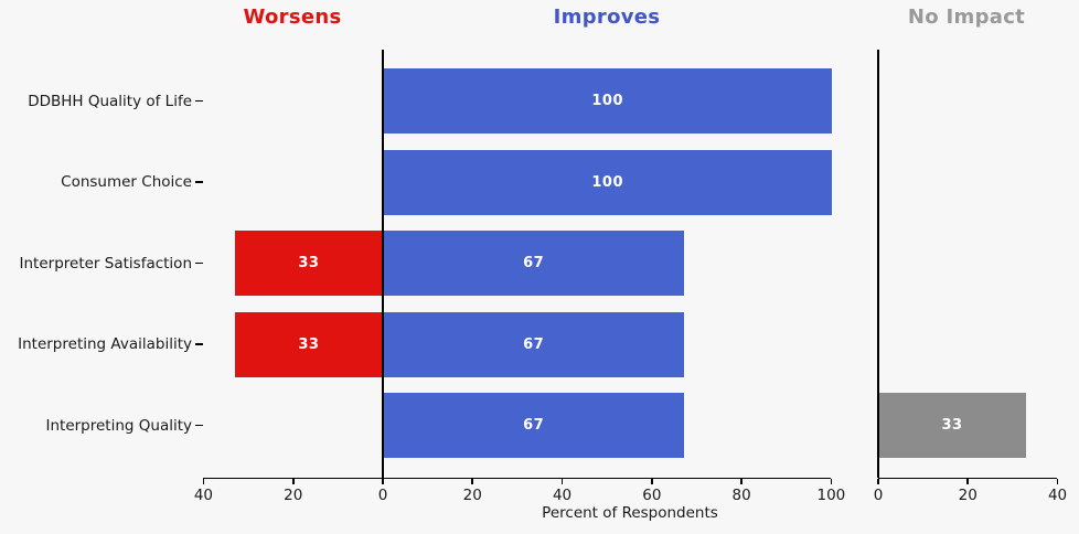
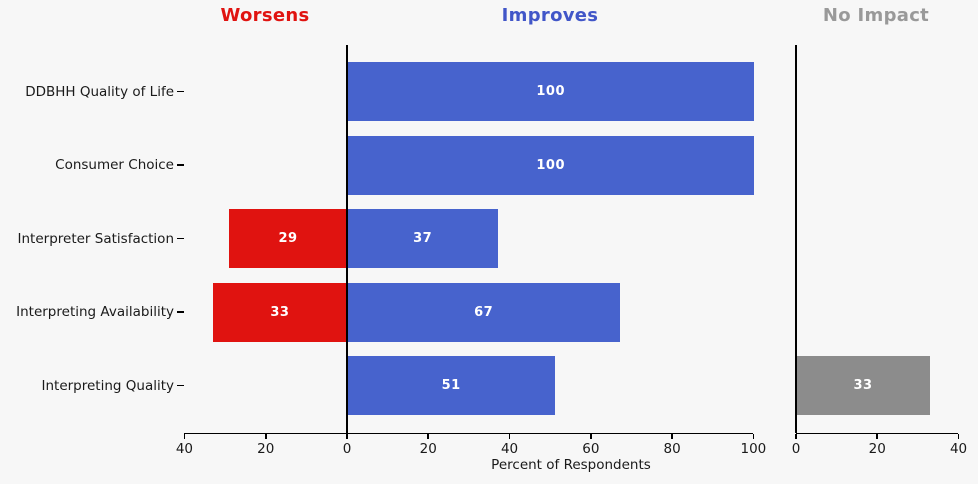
Worsens/Interpreter Satisfaction: 33 -> 29
Improves/Interpreter Satisfaction: 67 -> 37
Improves/Interpreting Quality: 67 -> 51
